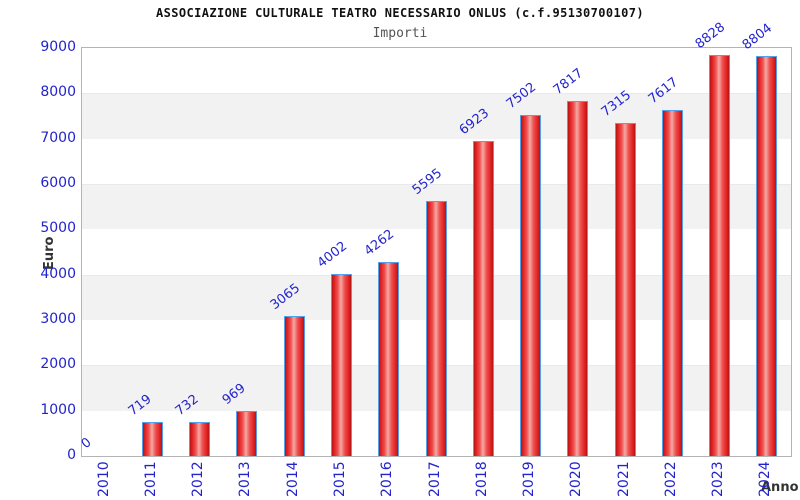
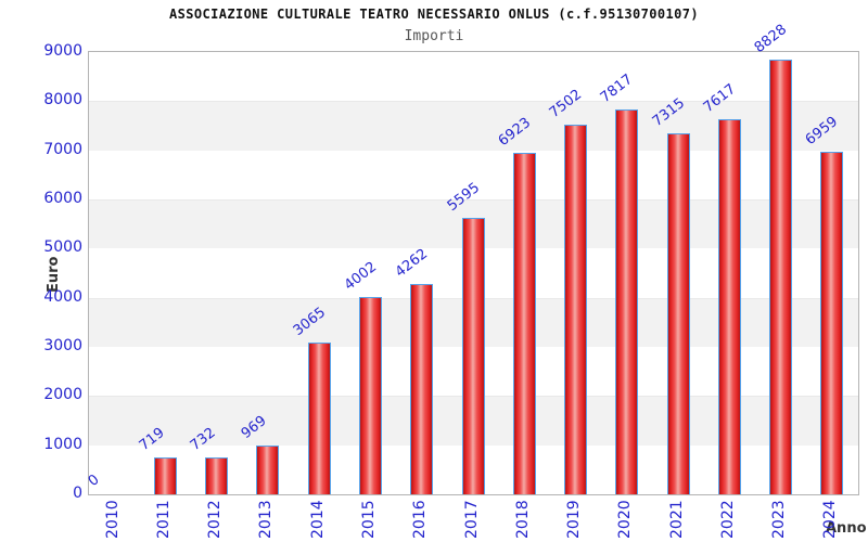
2024: 8804 -> 6959
